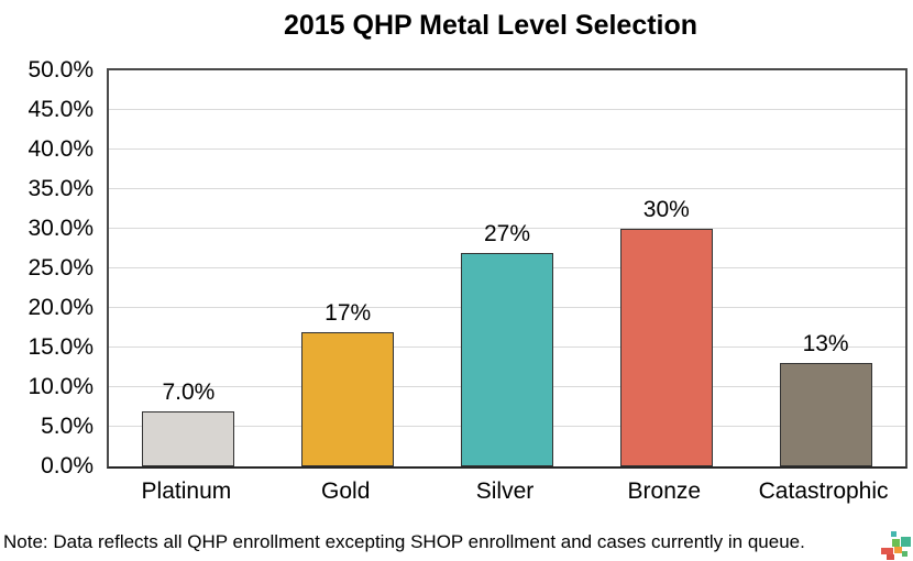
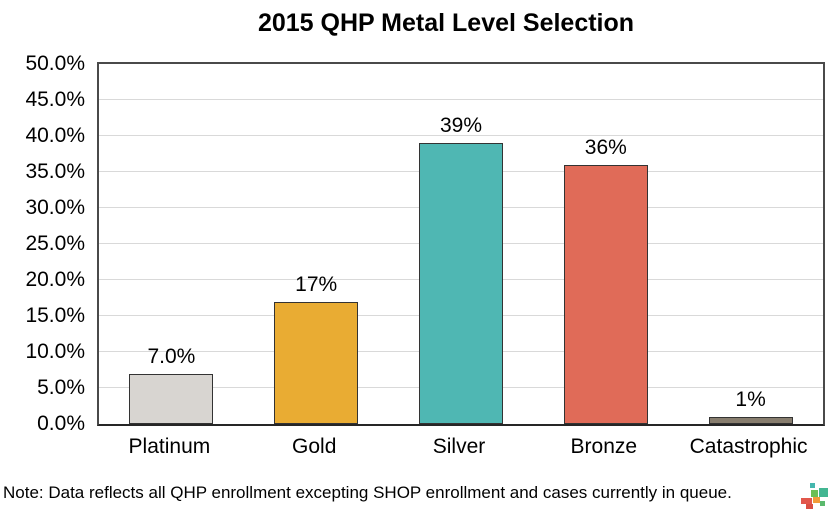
Silver: 27% -> 39%
Bronze: 30% -> 36%
Catastrophic: 13% -> 1%
